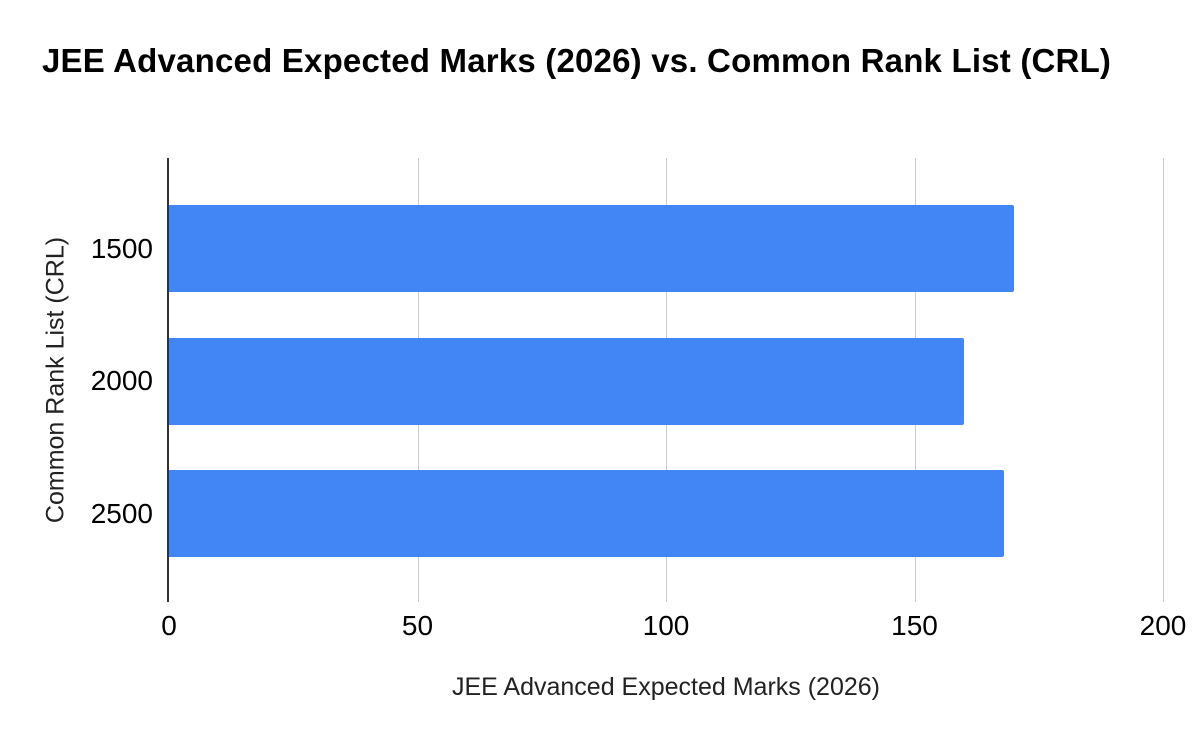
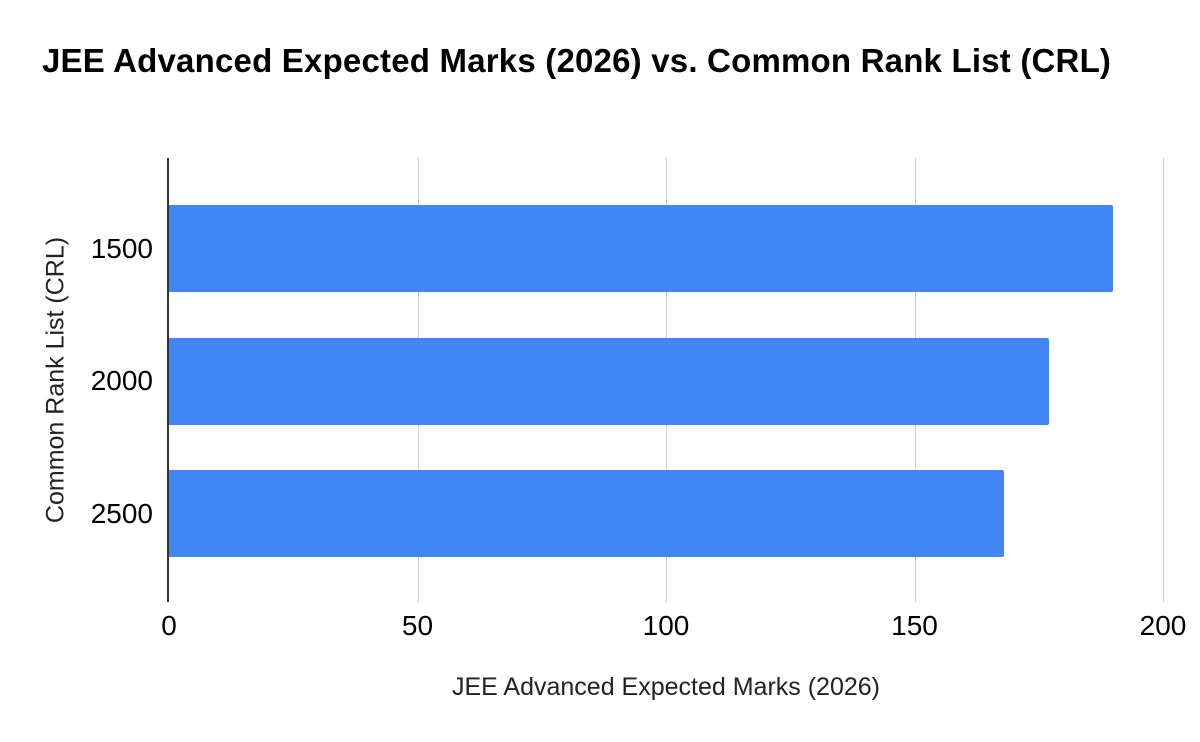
1500: 170 -> 190
2000: 160 -> 177
